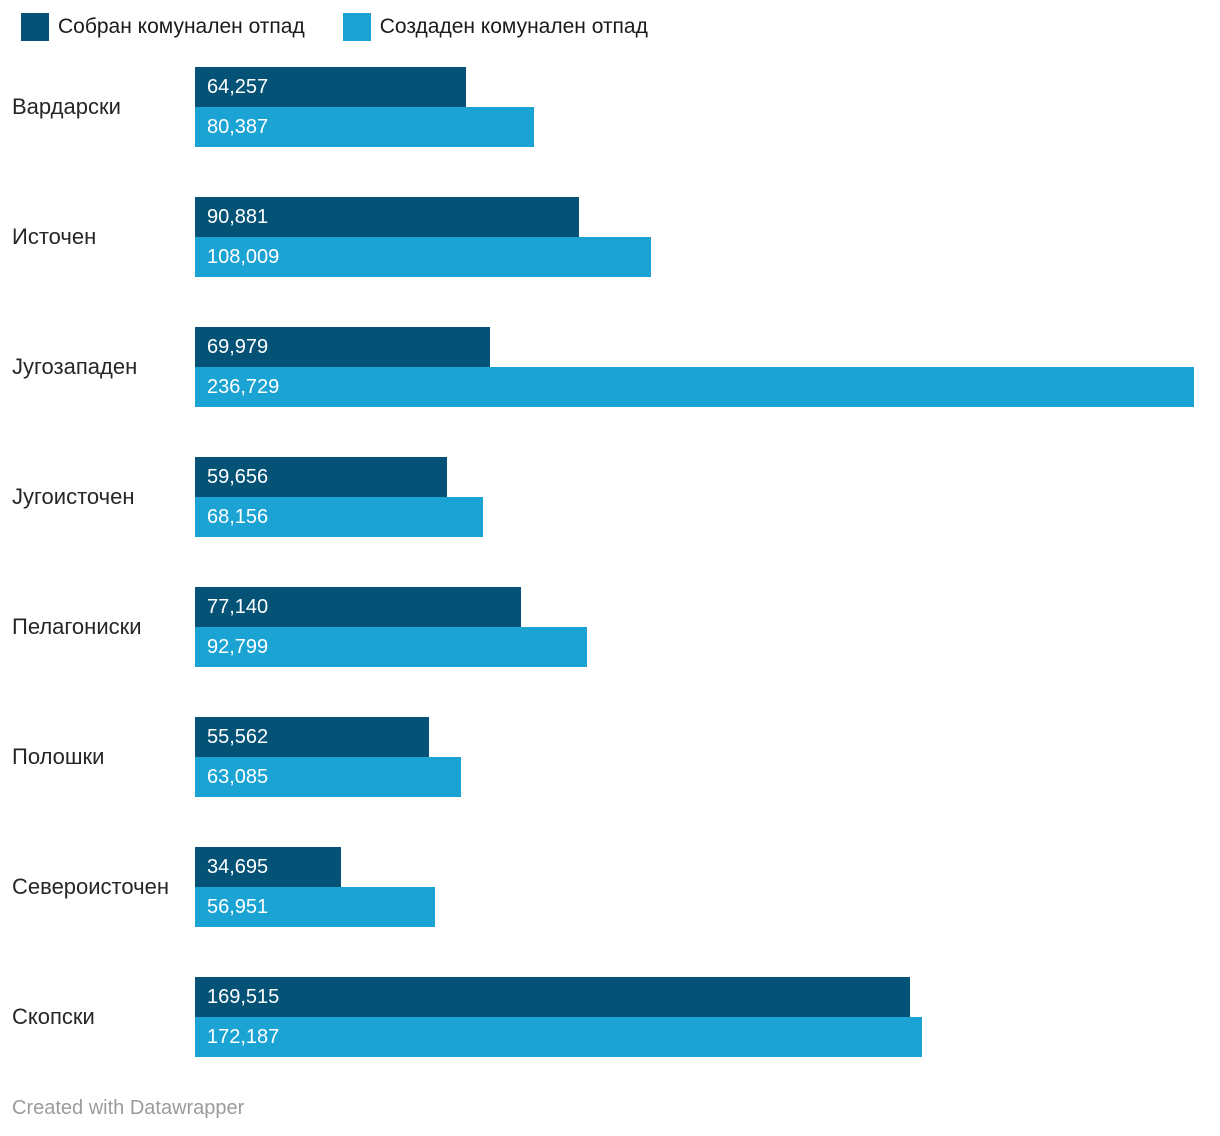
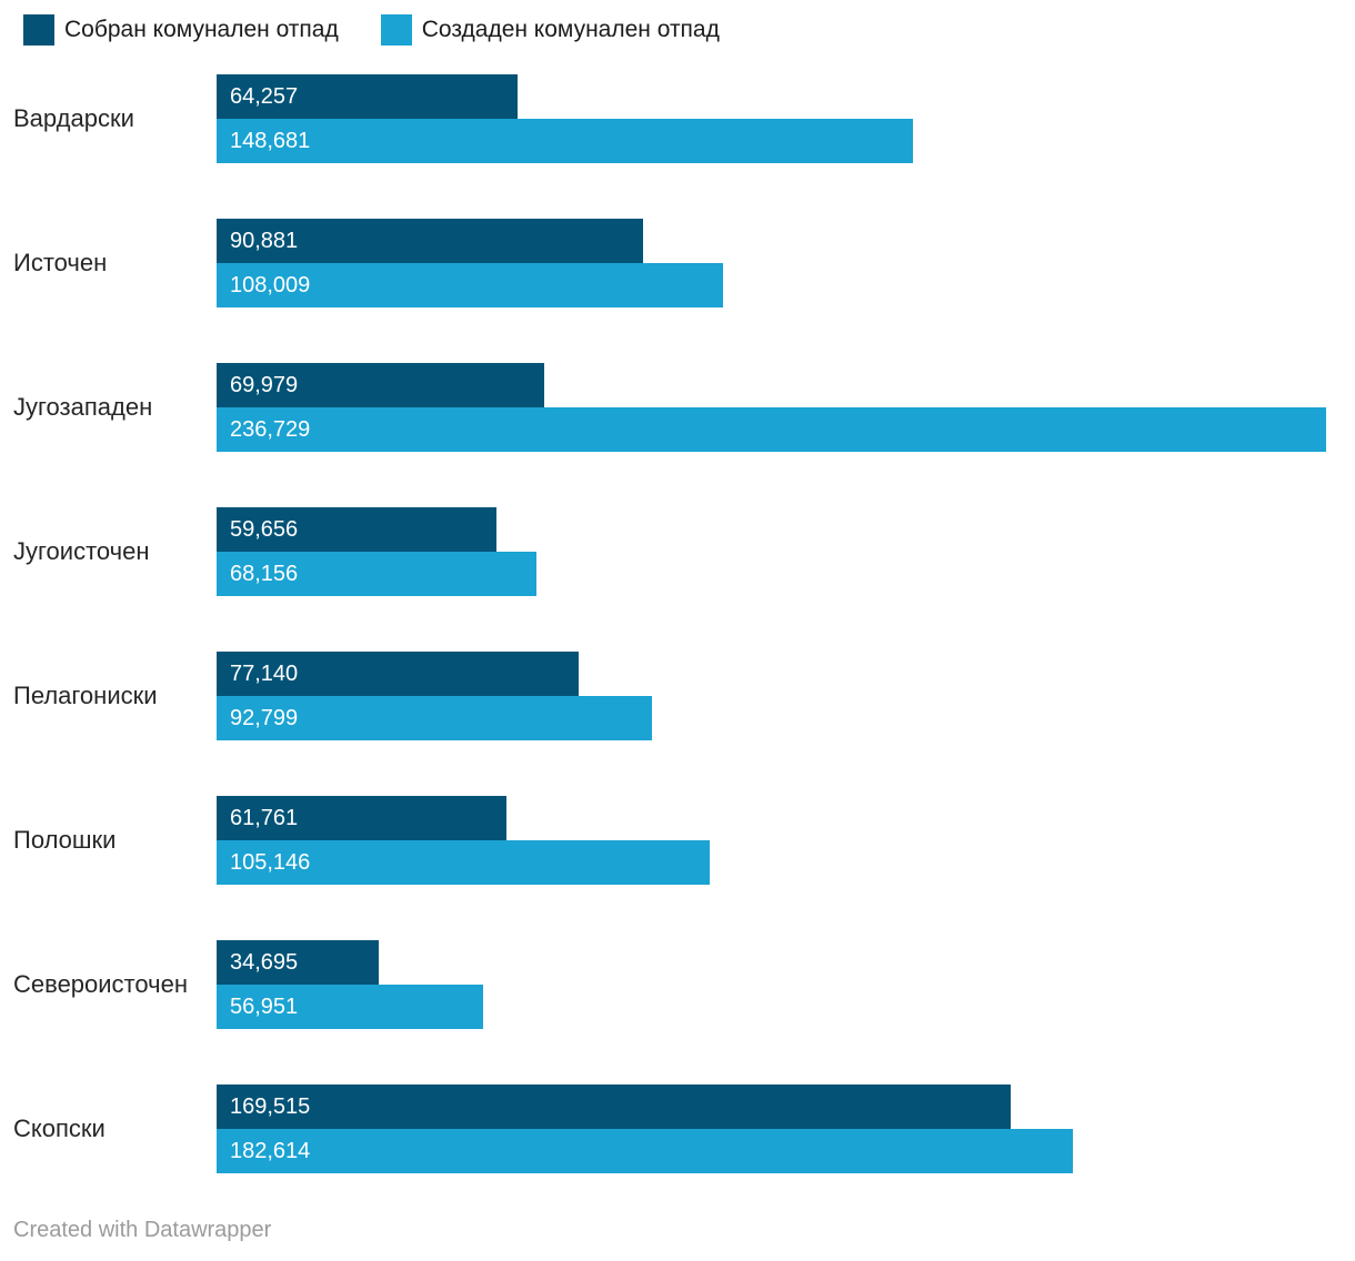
Создаден комунален отпад/Вардарски: 80,387 -> 148,681
Собран комунален отпад/Полошки: 55,562 -> 61,761
Создаден комунален отпад/Полошки: 63,085 -> 105,146
Создаден комунален отпад/Скопски: 172,187 -> 182,614
